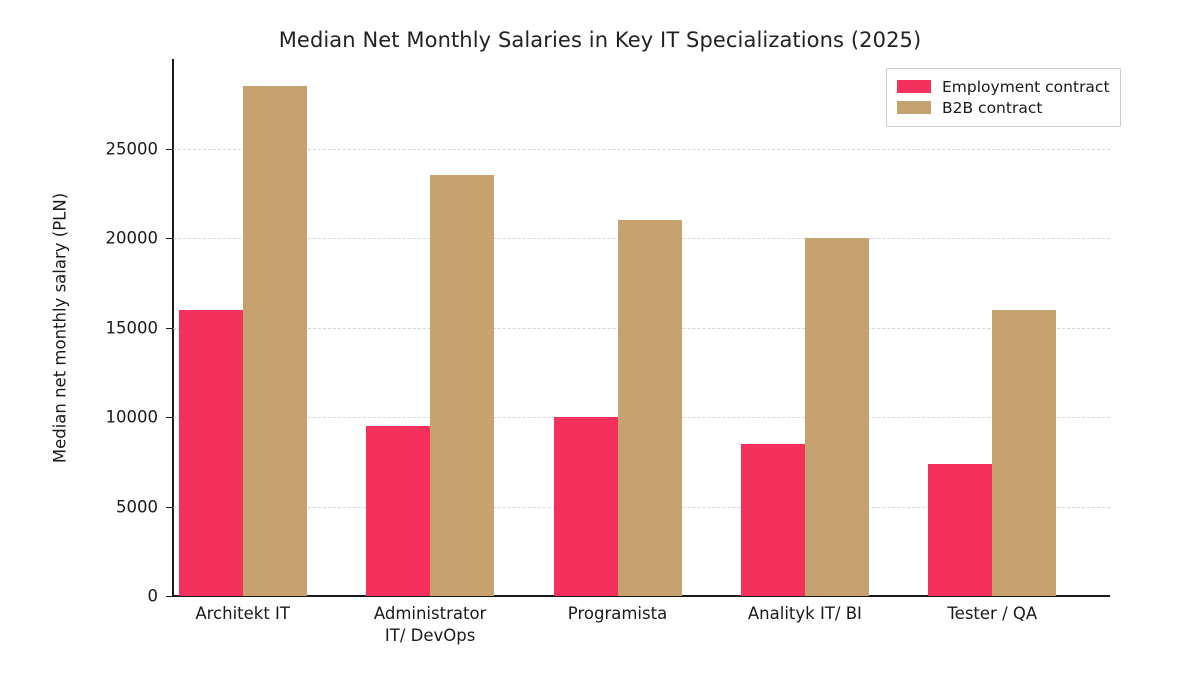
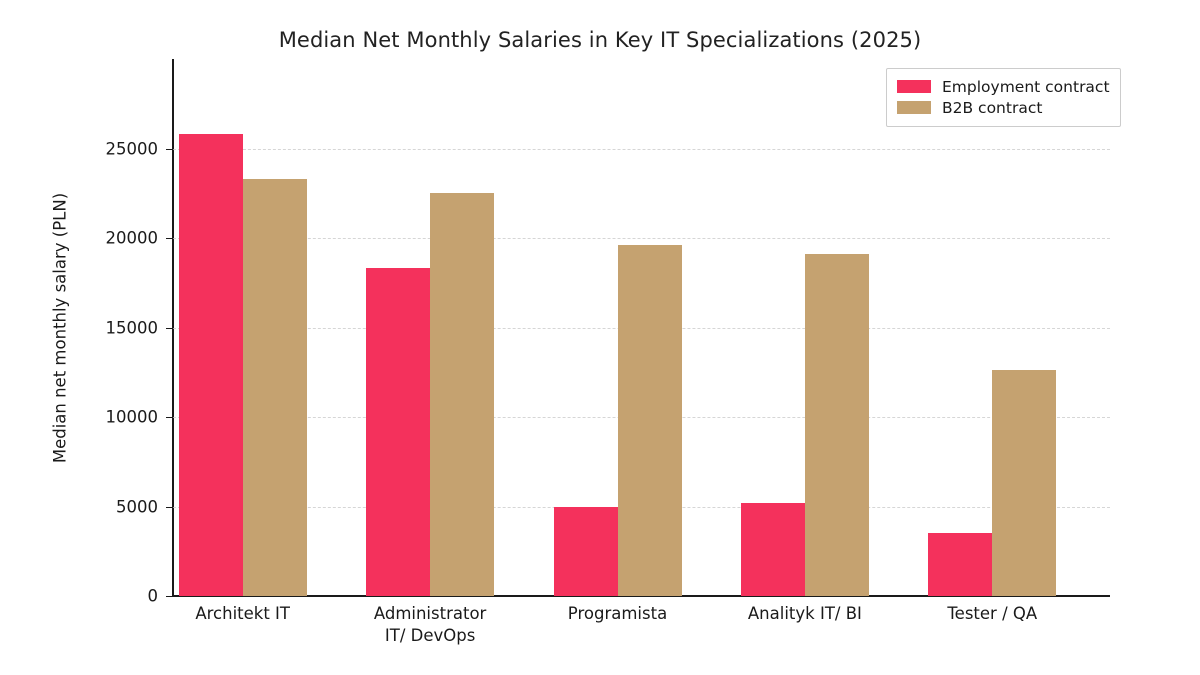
Employment contract/Architekt IT: 16000 -> 25800
B2B contract/Architekt IT: 28500 -> 23300
Employment contract/Administrator IT/ DevOps: 9500 -> 18300
B2B contract/Administrator IT/ DevOps: 23500 -> 22500
Employment contract/Programista: 10000 -> 5000
B2B contract/Programista: 21000 -> 19600
Employment contract/Analityk IT/ BI: 8500 -> 5200
B2B contract/Analityk IT/ BI: 20000 -> 19100
Employment contract/Tester / QA: 7400 -> 3500
B2B contract/Tester / QA: 16000 -> 12600
